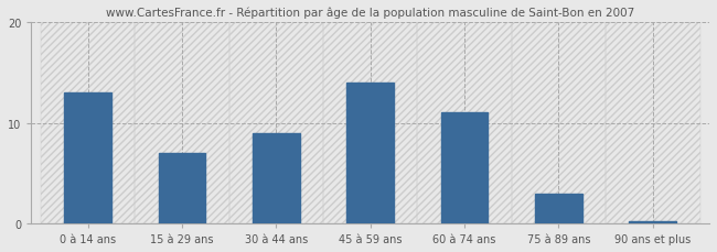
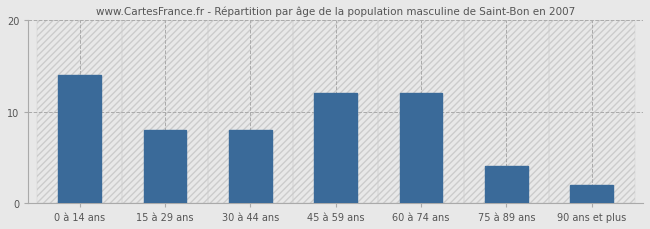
0 à 14 ans: 13.0 -> 14.0
15 à 29 ans: 7.0 -> 8.0
30 à 44 ans: 9.0 -> 8.0
45 à 59 ans: 14.0 -> 12.0
60 à 74 ans: 11.0 -> 12.0
75 à 89 ans: 3.0 -> 4.0
90 ans et plus: 0.2 -> 2.0
